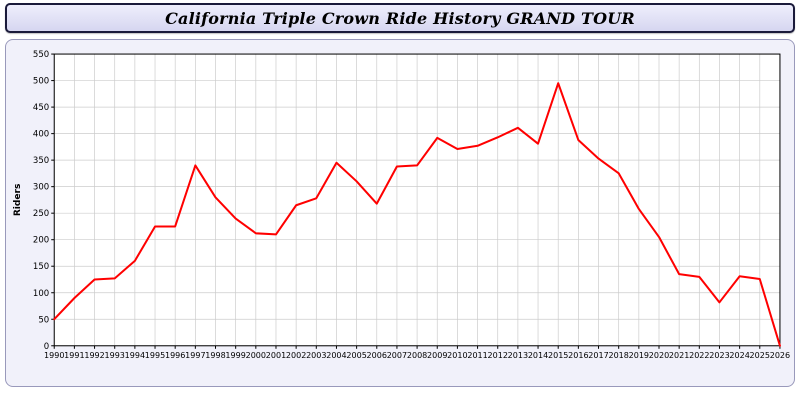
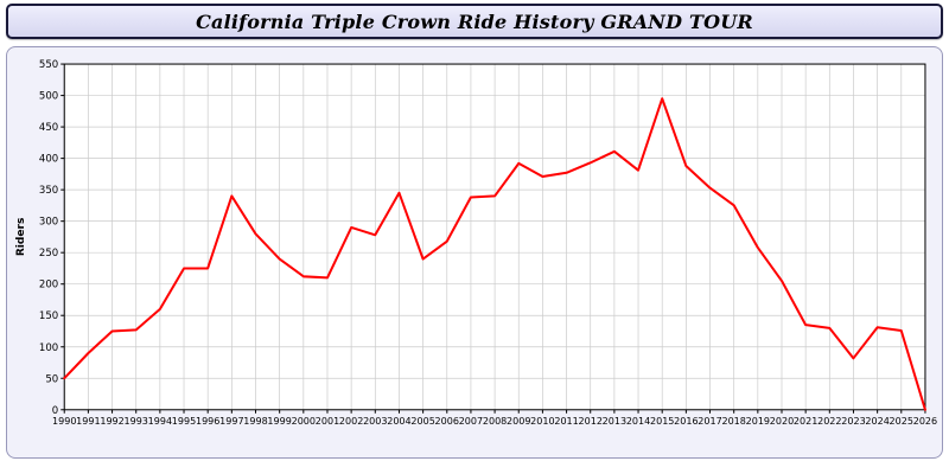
2002: 260 -> 290
2005: 310 -> 240
